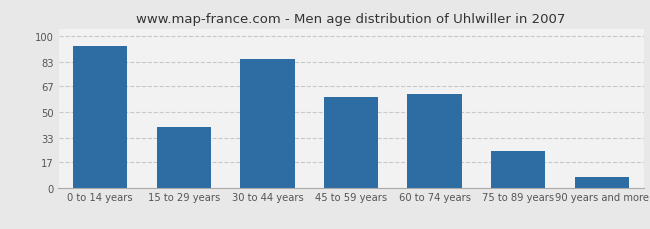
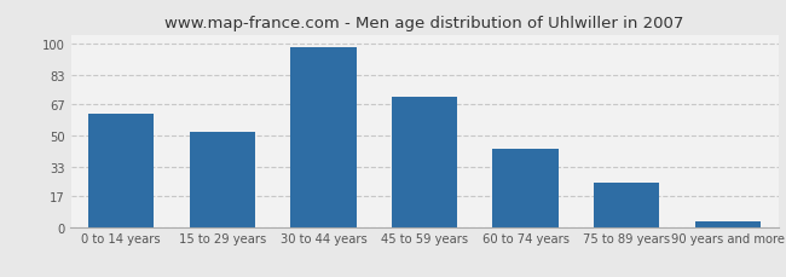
0 to 14 years: 94 -> 62
15 to 29 years: 40 -> 52
30 to 44 years: 85 -> 98
45 to 59 years: 60 -> 71
60 to 74 years: 62 -> 43
90 years and more: 7 -> 3
